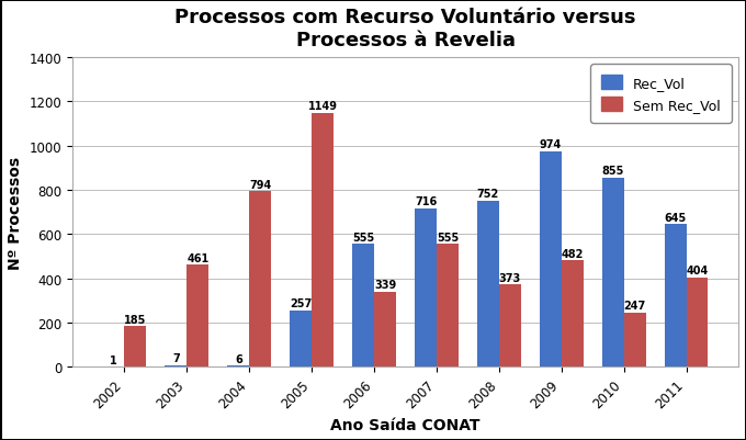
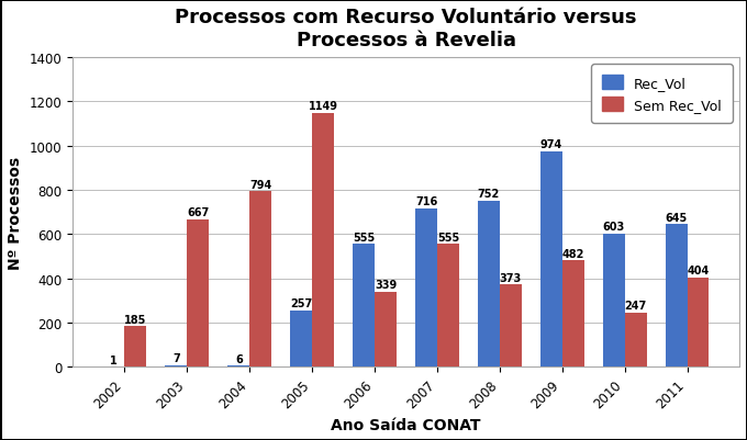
Sem Rec_Vol/2003: 461 -> 667
Rec_Vol/2010: 855 -> 603
